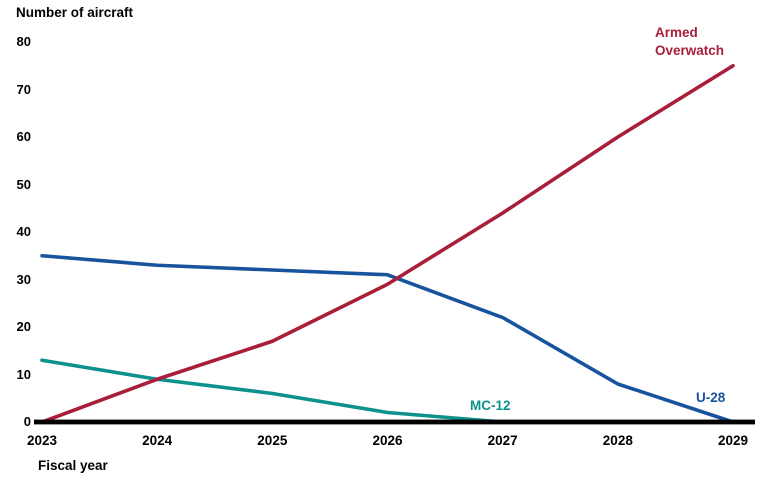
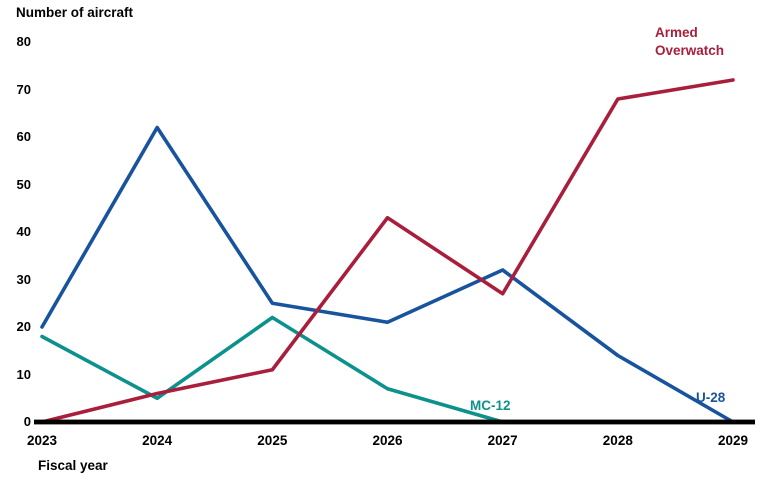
U-28/2023: 35 -> 20
MC-12/2023: 13 -> 18
Armed Overwatch/2024: 9 -> 6
U-28/2024: 33 -> 62
MC-12/2024: 9 -> 5
Armed Overwatch/2025: 17 -> 11
U-28/2025: 32 -> 25
MC-12/2025: 6 -> 22
Armed Overwatch/2026: 29 -> 43
U-28/2026: 31 -> 21
MC-12/2026: 2 -> 7
Armed Overwatch/2027: 44 -> 27
U-28/2027: 22 -> 32
Armed Overwatch/2028: 60 -> 68
U-28/2028: 8 -> 14
Armed Overwatch/2029: 75 -> 72
